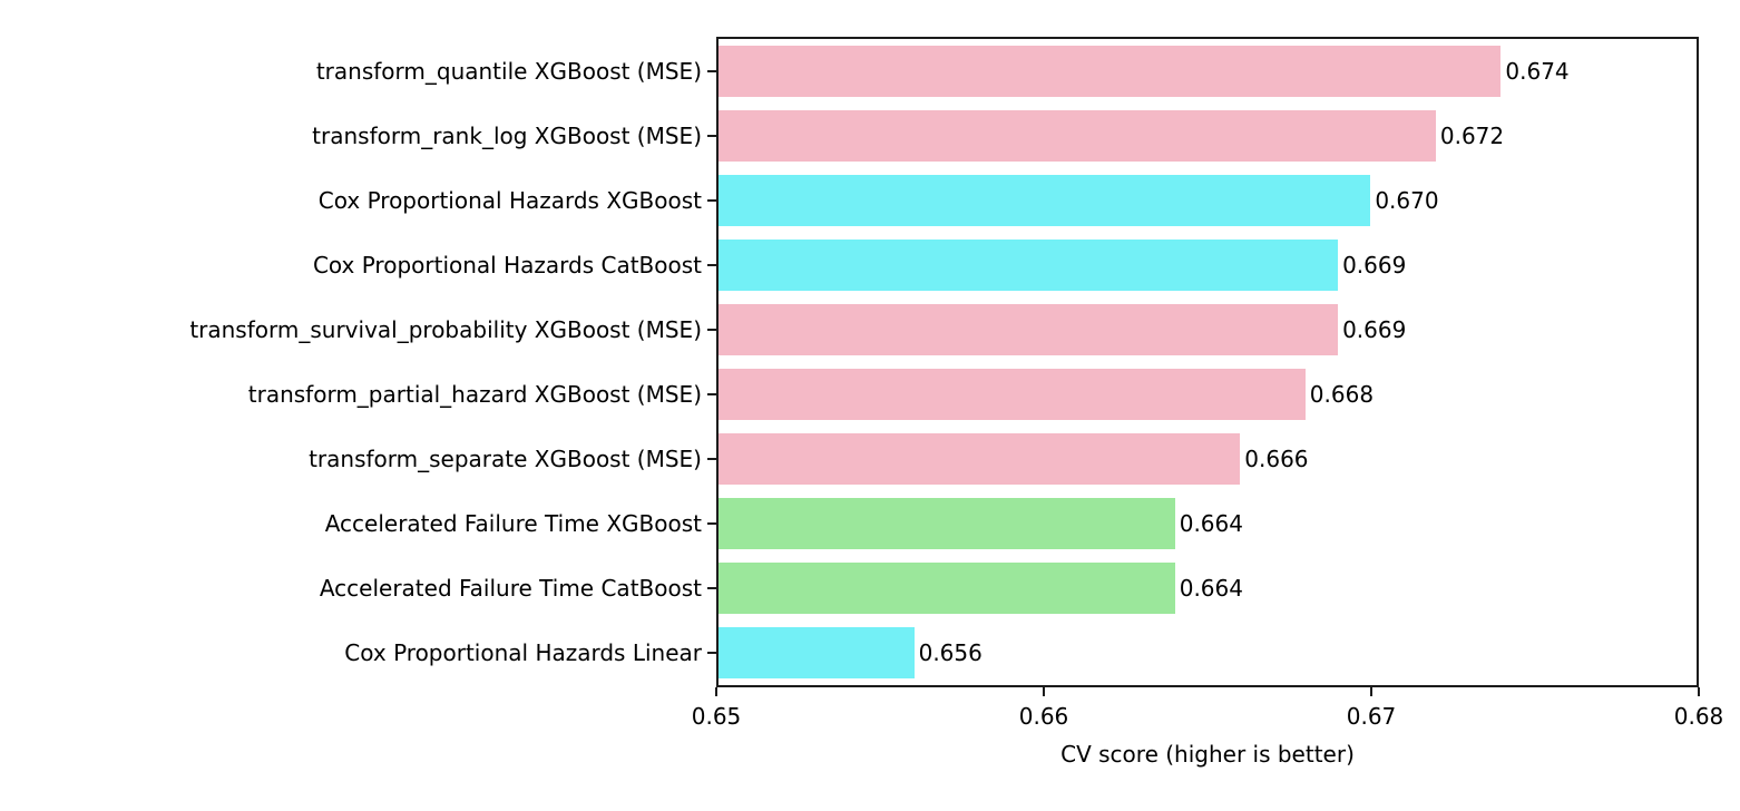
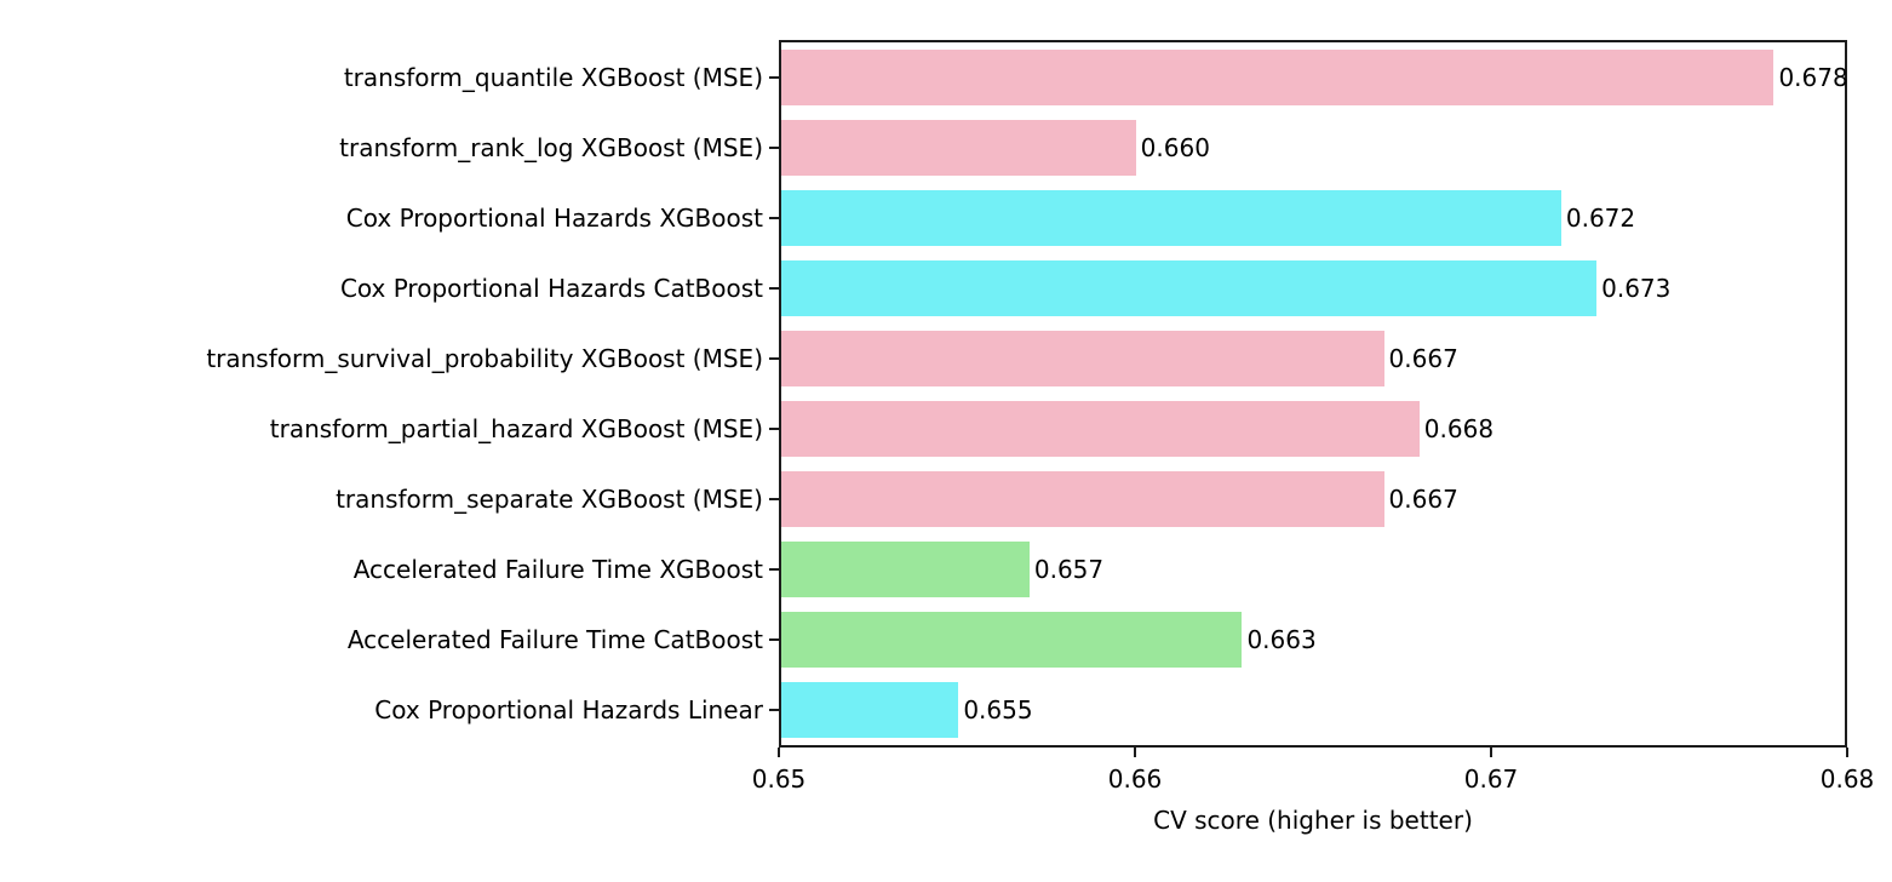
transform_quantile XGBoost (MSE): 0.674 -> 0.678
transform_rank_log XGBoost (MSE): 0.672 -> 0.660
Cox Proportional Hazards XGBoost: 0.670 -> 0.672
Cox Proportional Hazards CatBoost: 0.669 -> 0.673
transform_survival_probability XGBoost (MSE): 0.669 -> 0.667
transform_separate XGBoost (MSE): 0.666 -> 0.667
Accelerated Failure Time XGBoost: 0.664 -> 0.657
Accelerated Failure Time CatBoost: 0.664 -> 0.663
Cox Proportional Hazards Linear: 0.656 -> 0.655
